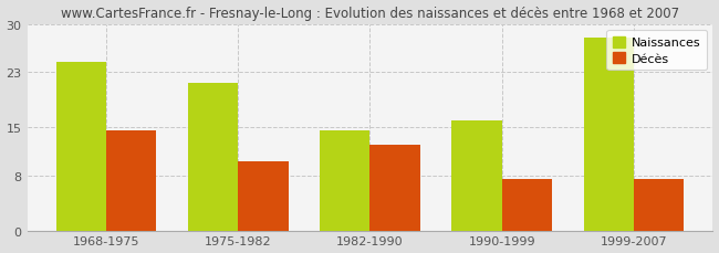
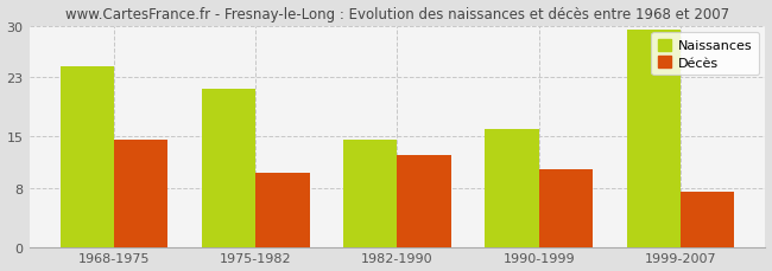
Décès/1990-1999: 7.4 -> 10.5
Naissances/1999-2007: 28.0 -> 29.5
